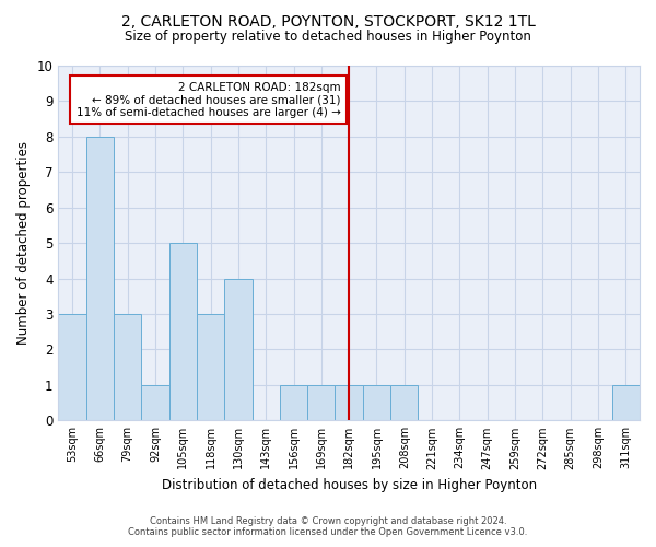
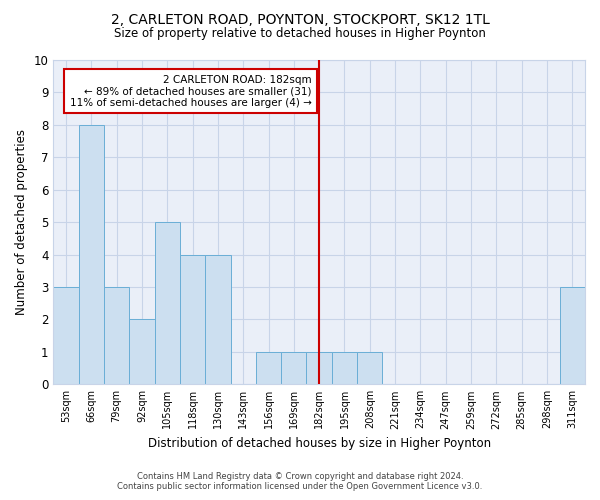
92sqm: 1 -> 2
118sqm: 3 -> 4
311sqm: 1 -> 3
